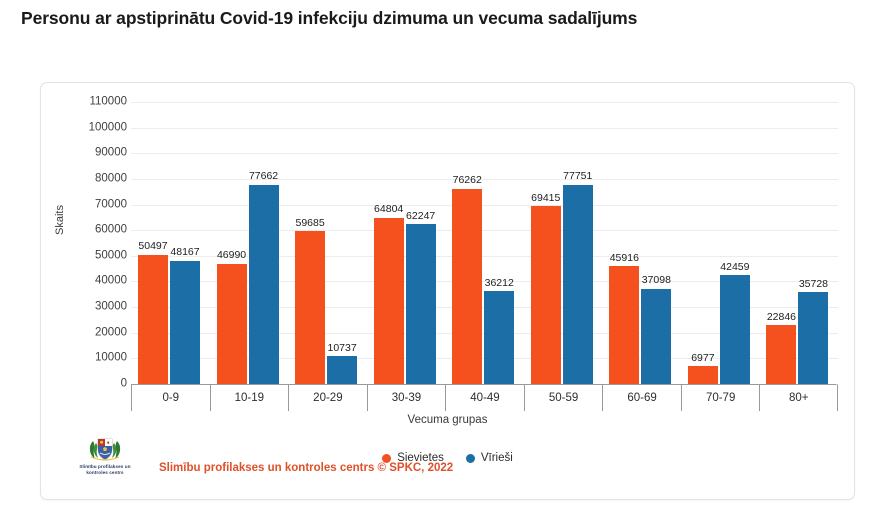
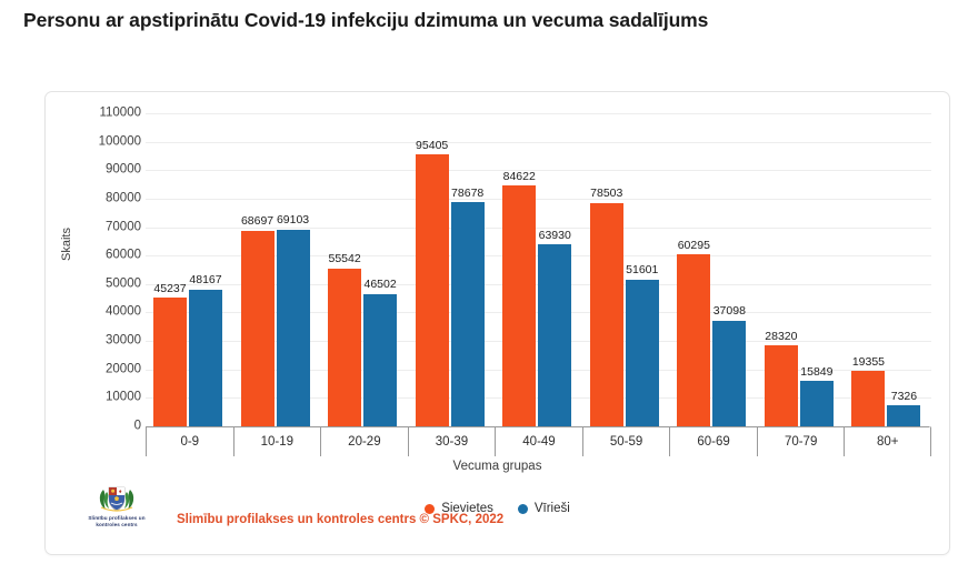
Sievietes/0-9: 50497 -> 45237
Sievietes/10-19: 46990 -> 68697
Vīrieši/10-19: 77662 -> 69103
Sievietes/20-29: 59685 -> 55542
Vīrieši/20-29: 10737 -> 46502
Sievietes/30-39: 64804 -> 95405
Vīrieši/30-39: 62247 -> 78678
Sievietes/40-49: 76262 -> 84622
Vīrieši/40-49: 36212 -> 63930
Sievietes/50-59: 69415 -> 78503
Vīrieši/50-59: 77751 -> 51601
Sievietes/60-69: 45916 -> 60295
Sievietes/70-79: 6977 -> 28320
Vīrieši/70-79: 42459 -> 15849
Sievietes/80+: 22846 -> 19355
Vīrieši/80+: 35728 -> 7326
